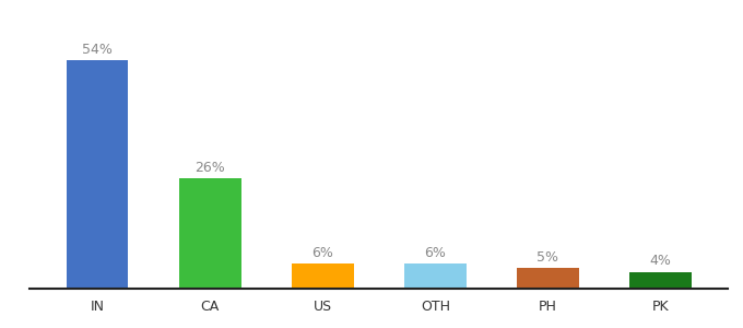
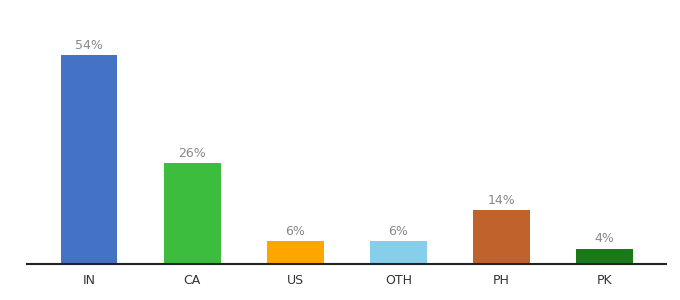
PH: 5% -> 14%
